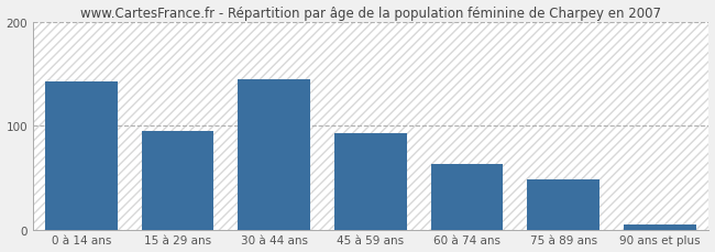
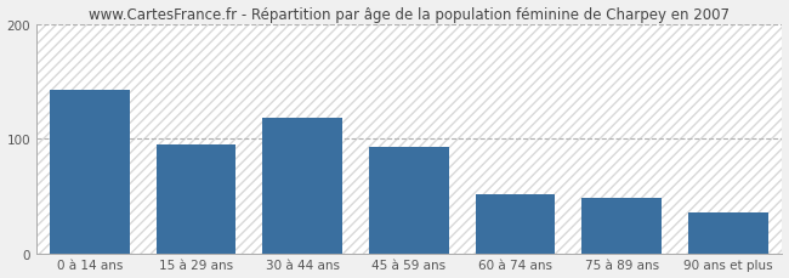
30 à 44 ans: 145 -> 118
60 à 74 ans: 63 -> 52
90 ans et plus: 5 -> 36
